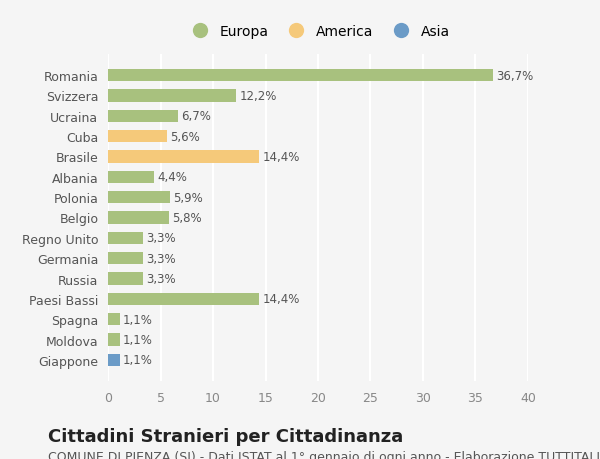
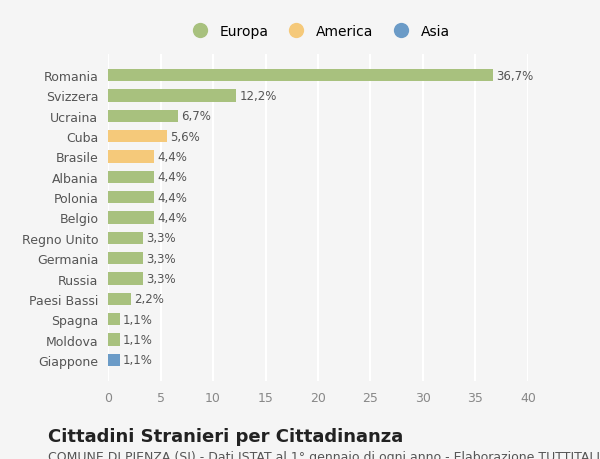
Brasile: 14,4% -> 4,4%
Polonia: 5,9% -> 4,4%
Belgio: 5,8% -> 4,4%
Paesi Bassi: 14,4% -> 2,2%
